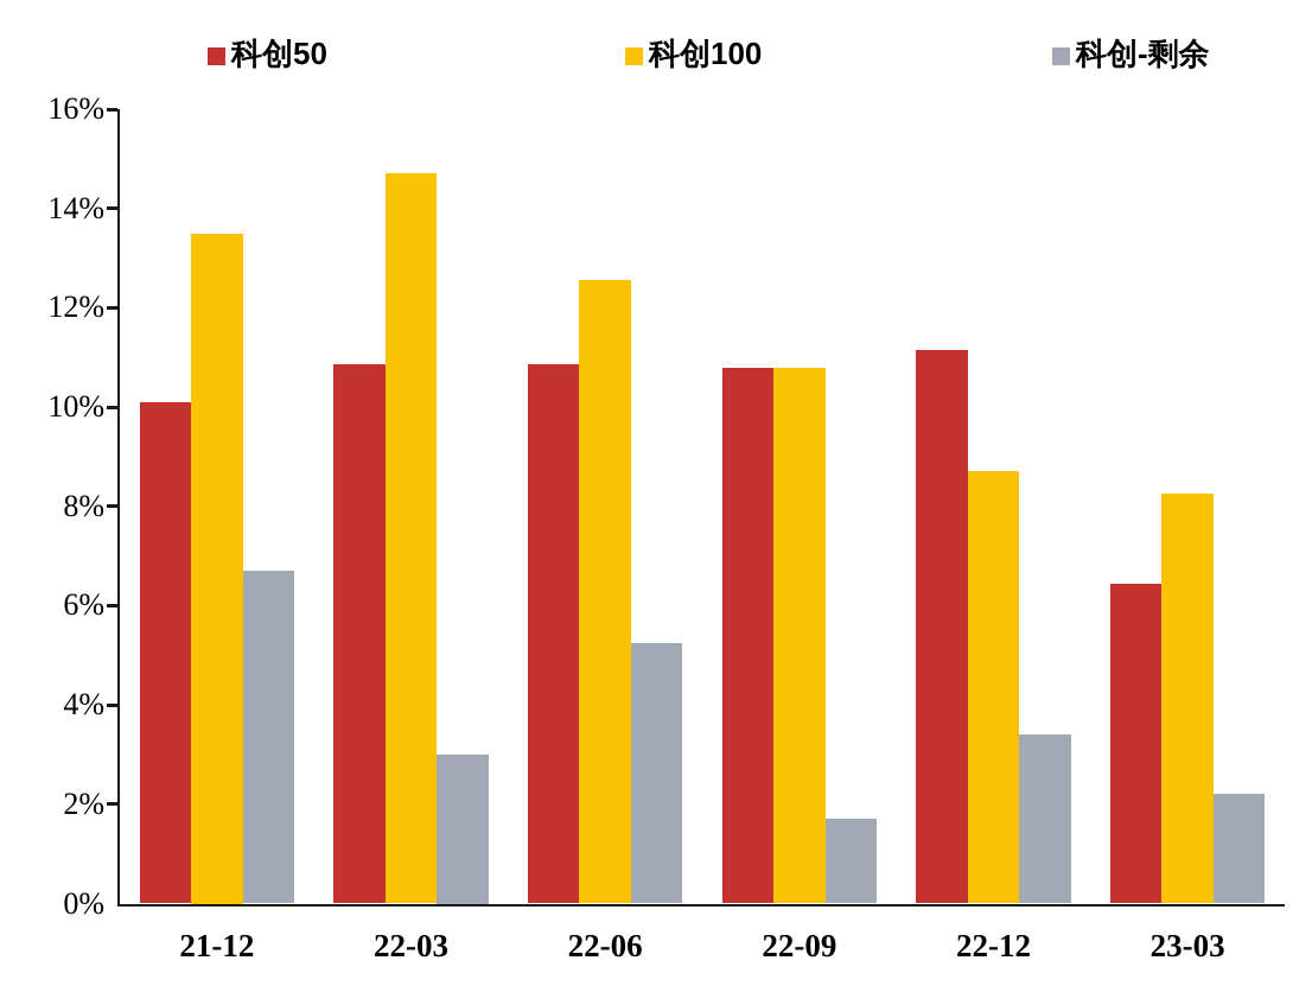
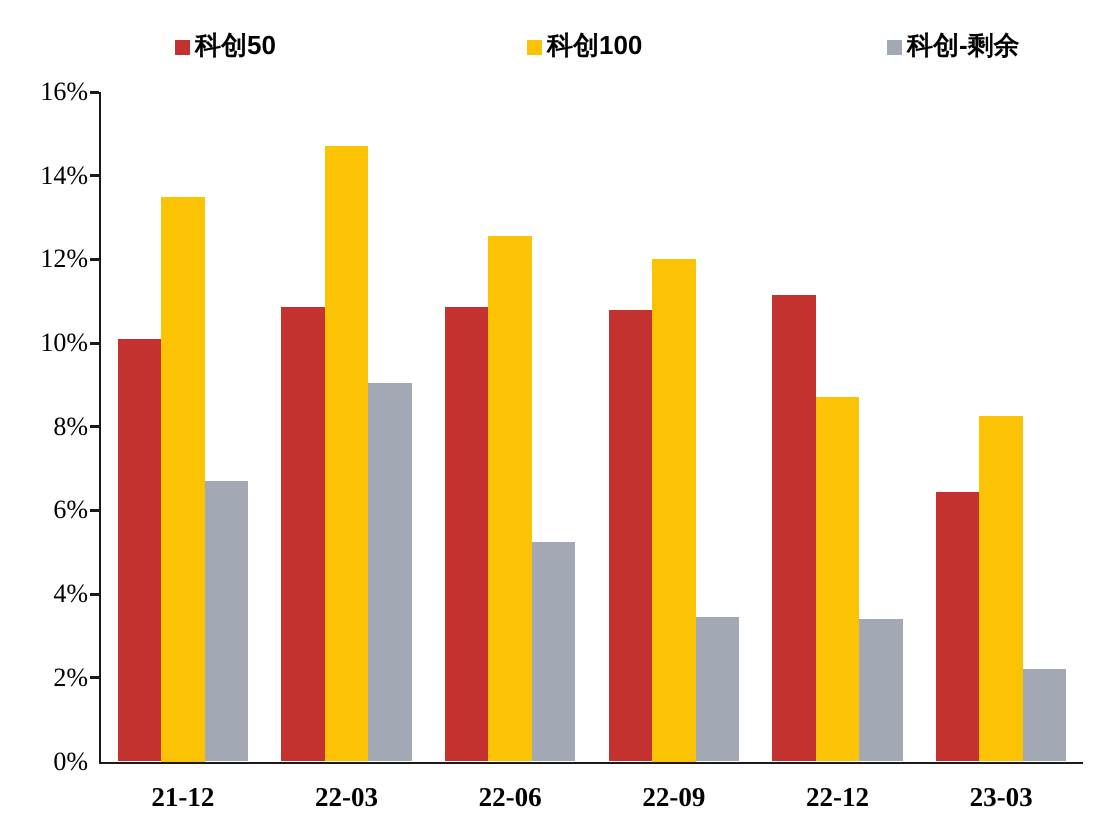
科创-剩余/22-03: 3.0% -> 9.1%
科创100/22-09: 10.8% -> 12.0%
科创-剩余/22-09: 1.7% -> 3.5%
